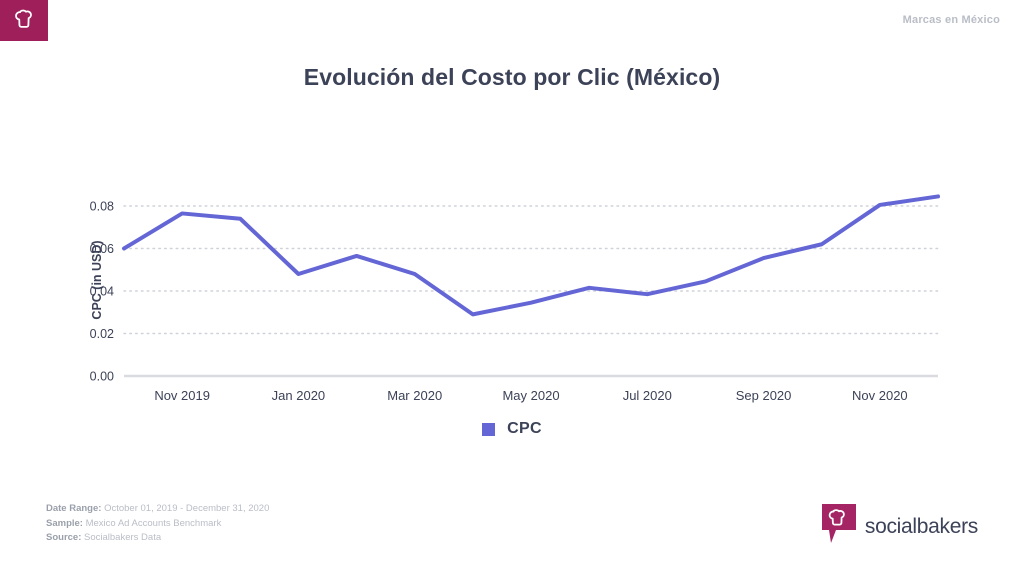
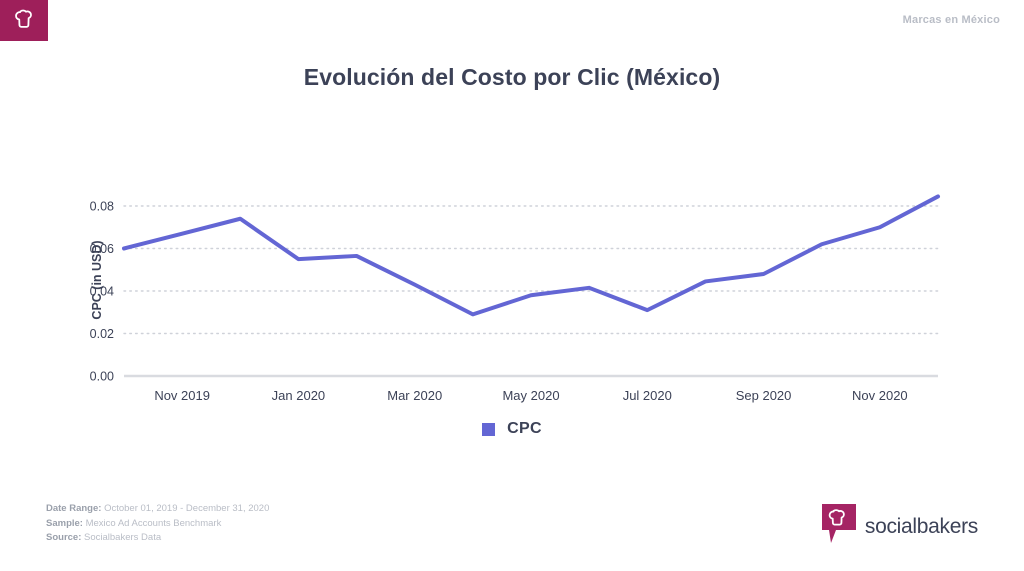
Nov 2019: 0.076 -> 0.067
Jan 2020: 0.048 -> 0.055
Mar 2020: 0.048 -> 0.043
May 2020: 0.035 -> 0.038
Jul 2020: 0.038 -> 0.031
Sep 2020: 0.056 -> 0.048
Nov 2020: 0.081 -> 0.070
